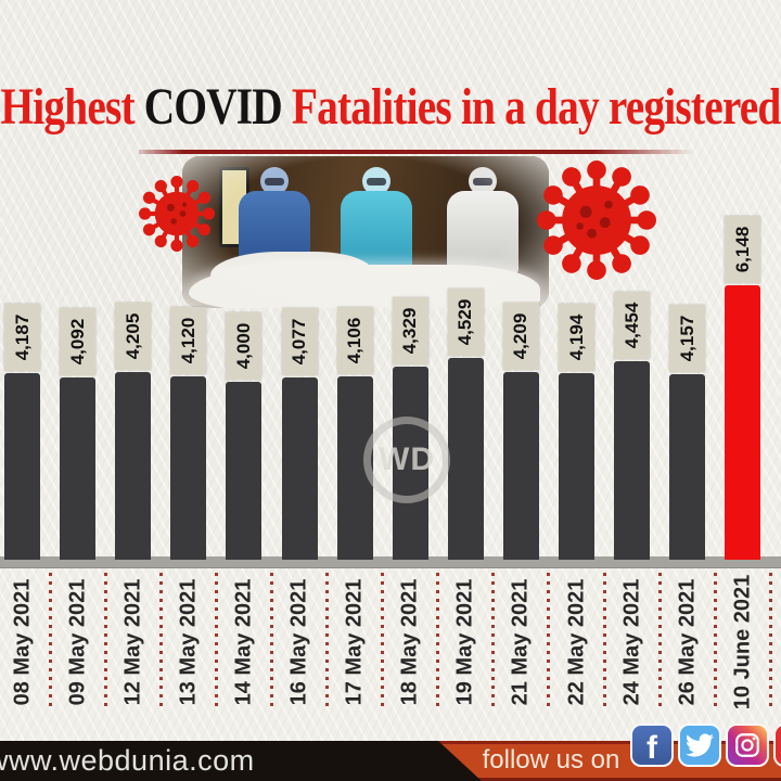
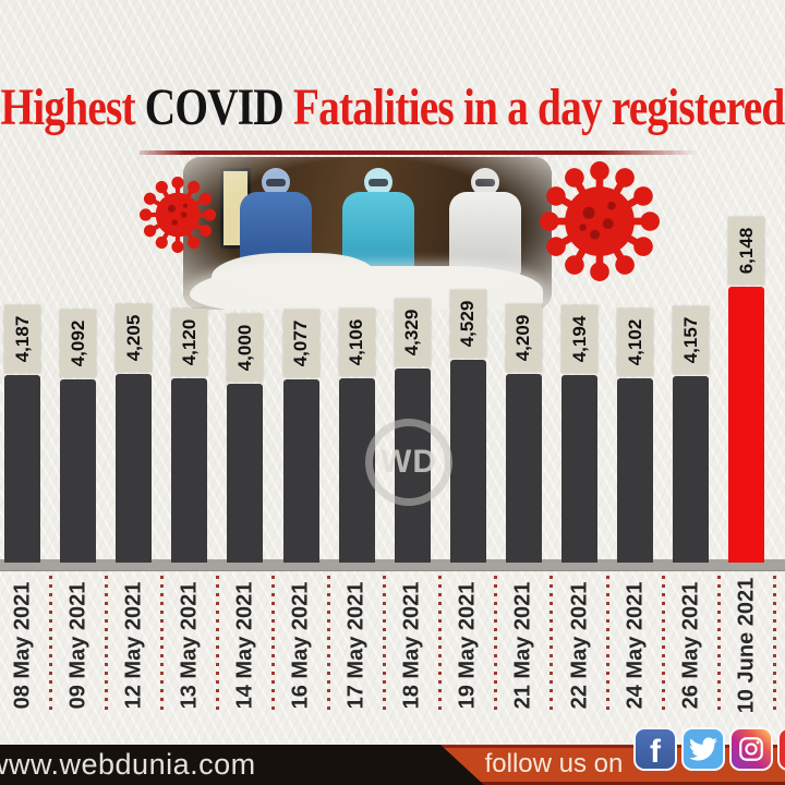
24 May 2021: 4,454 -> 4,102
